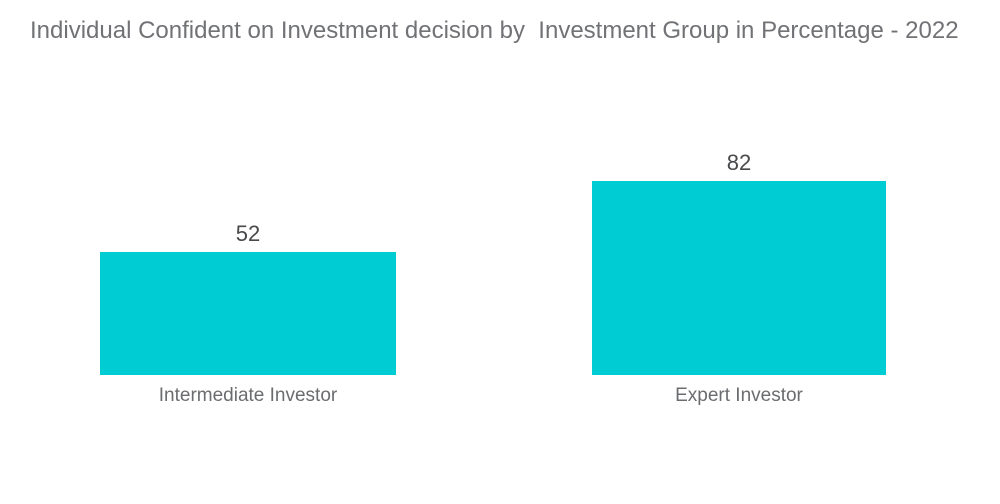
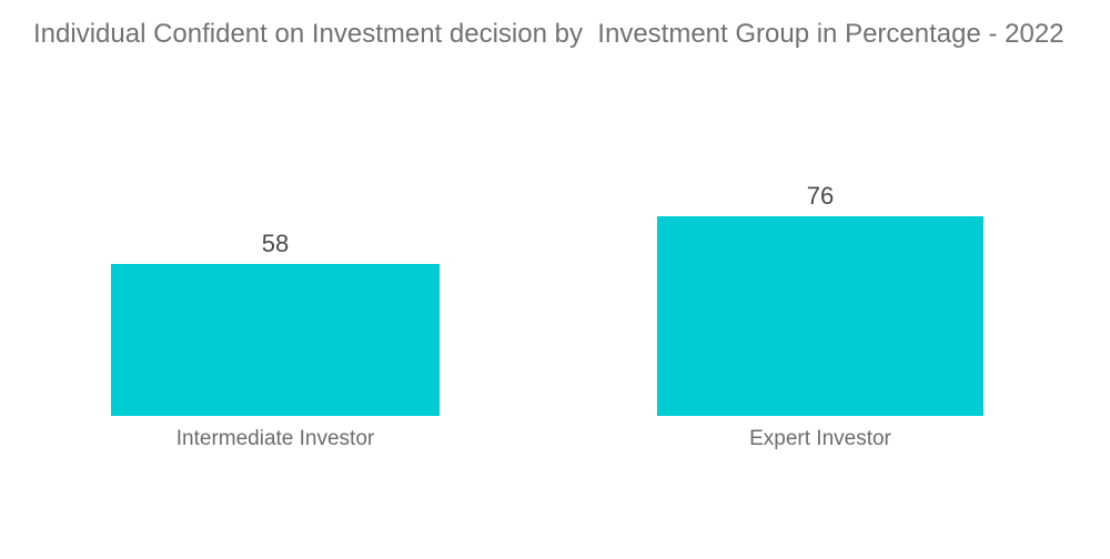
Intermediate Investor: 52 -> 58
Expert Investor: 82 -> 76
